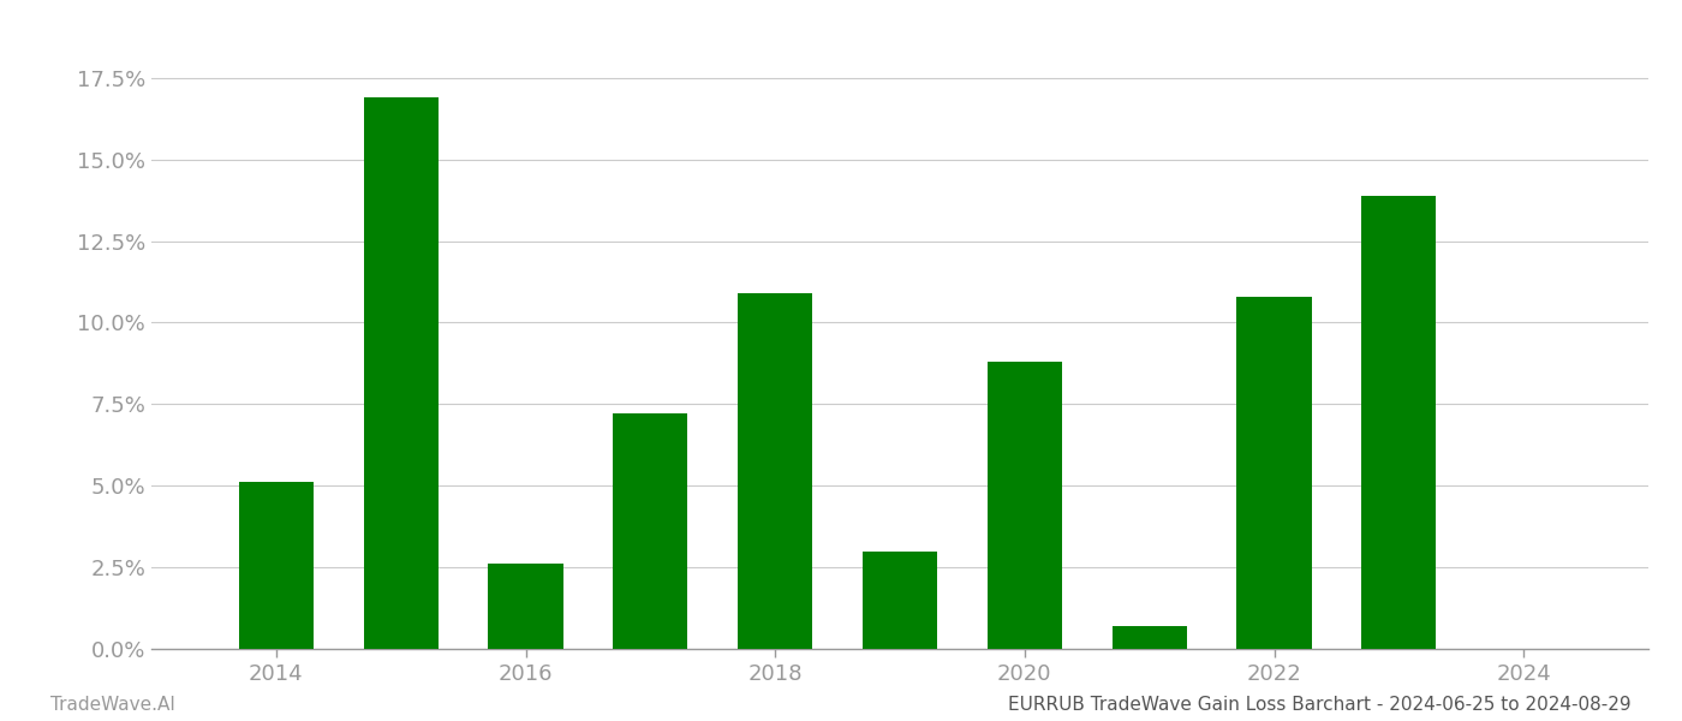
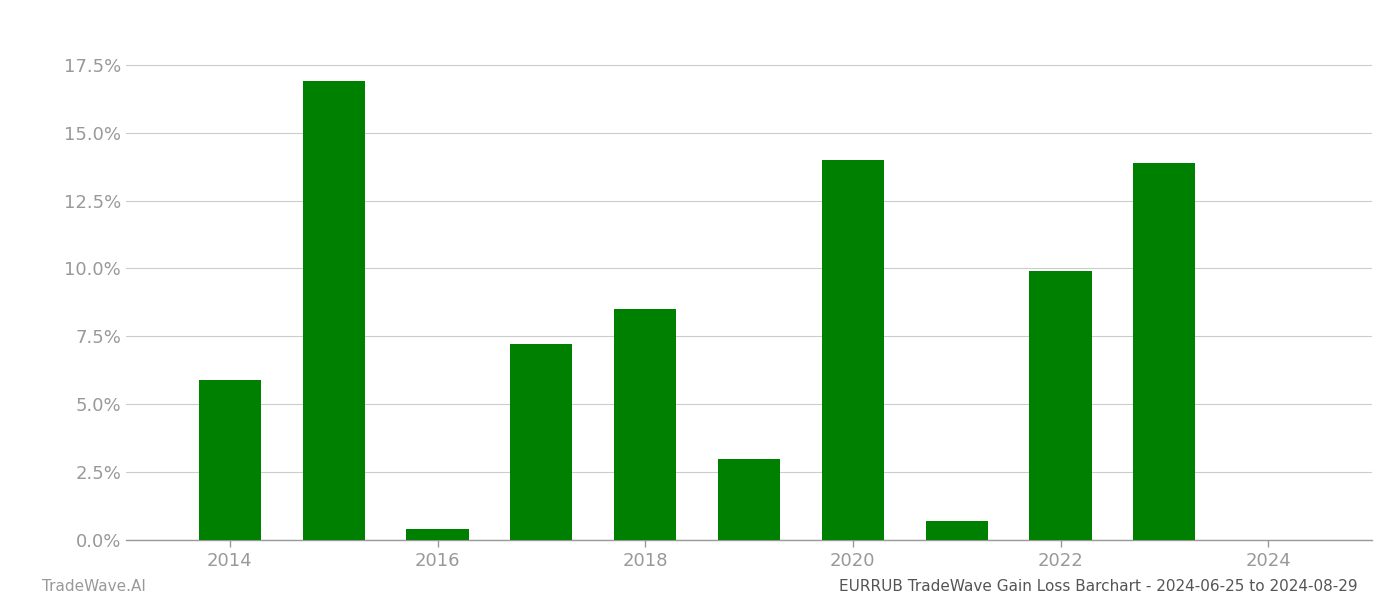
2014: 5.1% -> 5.9%
2016: 2.6% -> 0.4%
2018: 10.9% -> 8.5%
2020: 8.8% -> 14.0%
2022: 10.8% -> 9.9%
